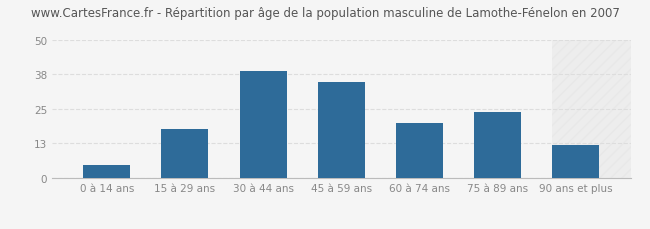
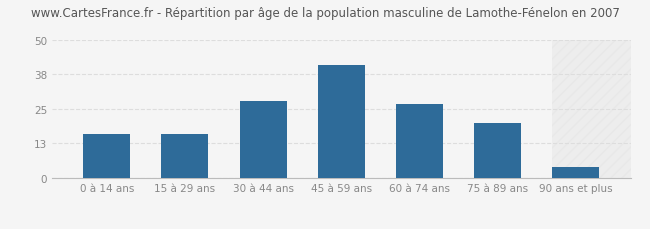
0 à 14 ans: 5 -> 16
15 à 29 ans: 18 -> 16
30 à 44 ans: 39 -> 28
45 à 59 ans: 35 -> 41
60 à 74 ans: 20 -> 27
75 à 89 ans: 24 -> 20
90 ans et plus: 12 -> 4
